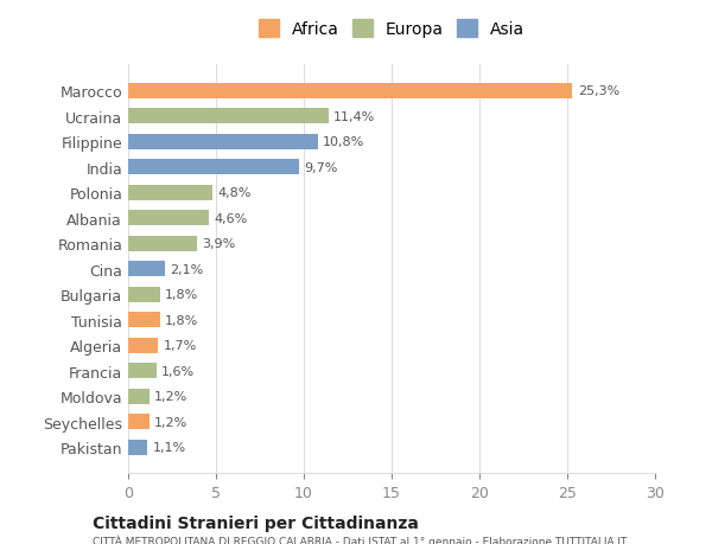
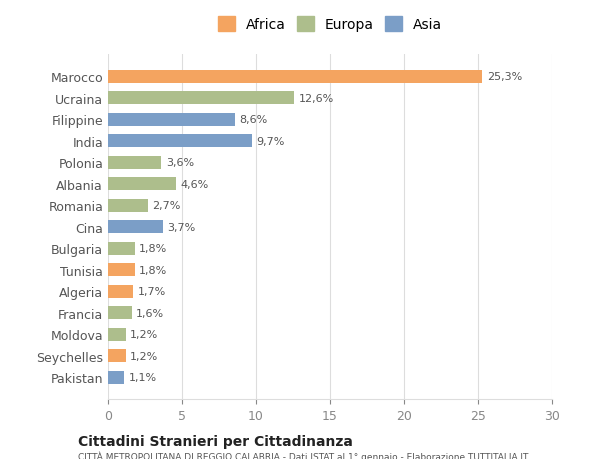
Ucraina: 11,4% -> 12,6%
Filippine: 10,8% -> 8,6%
Polonia: 4,8% -> 3,6%
Romania: 3,9% -> 2,7%
Cina: 2,1% -> 3,7%
